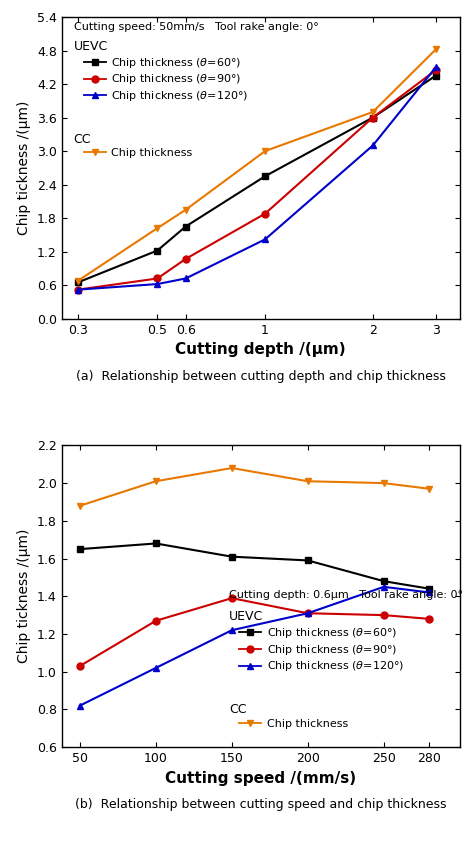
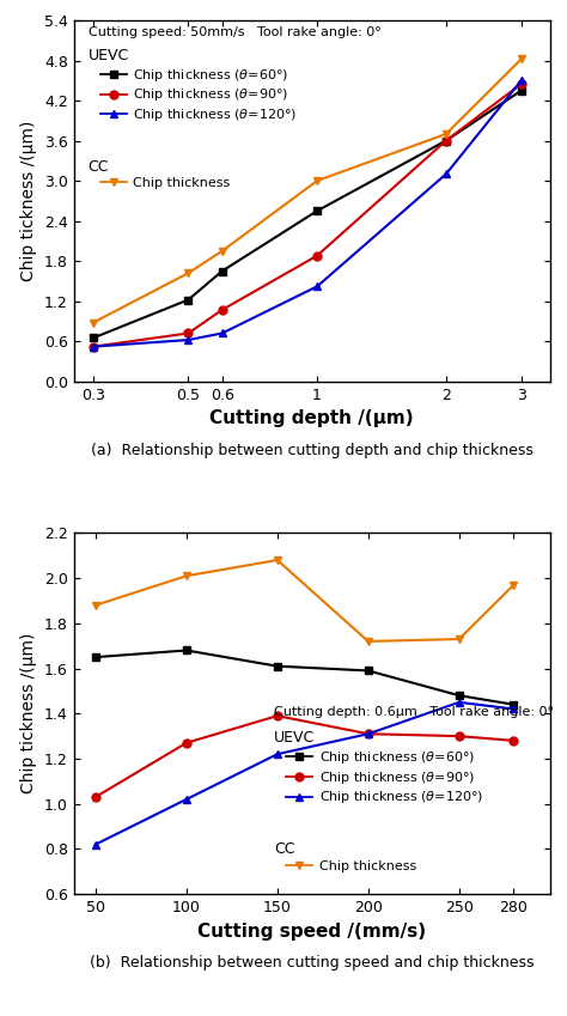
Chip thickness/0.3: 0.68 -> 0.88
Chip thickness/200: 2.01 -> 1.72
Chip thickness/250: 2.00 -> 1.73
